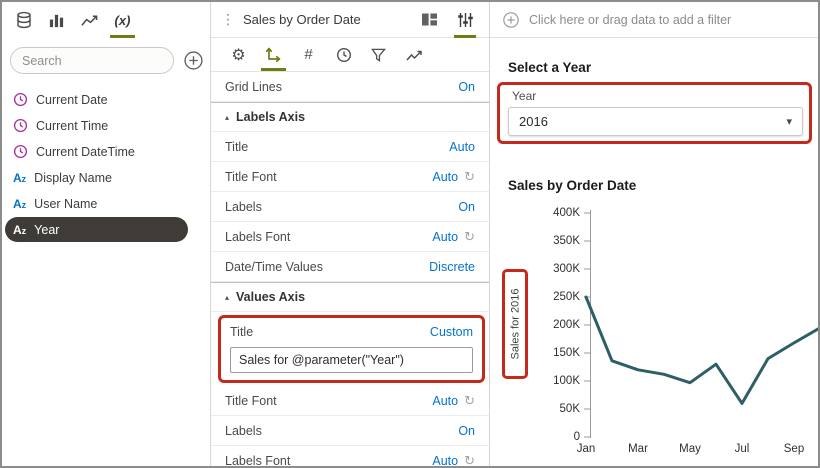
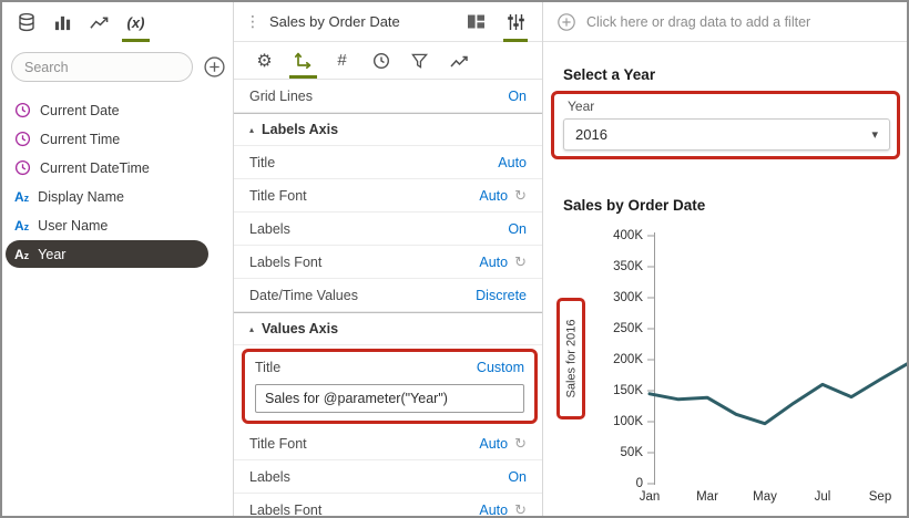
Jan: 250K -> 140K
Mar: 120K -> 140K
Jul: 60K -> 160K
